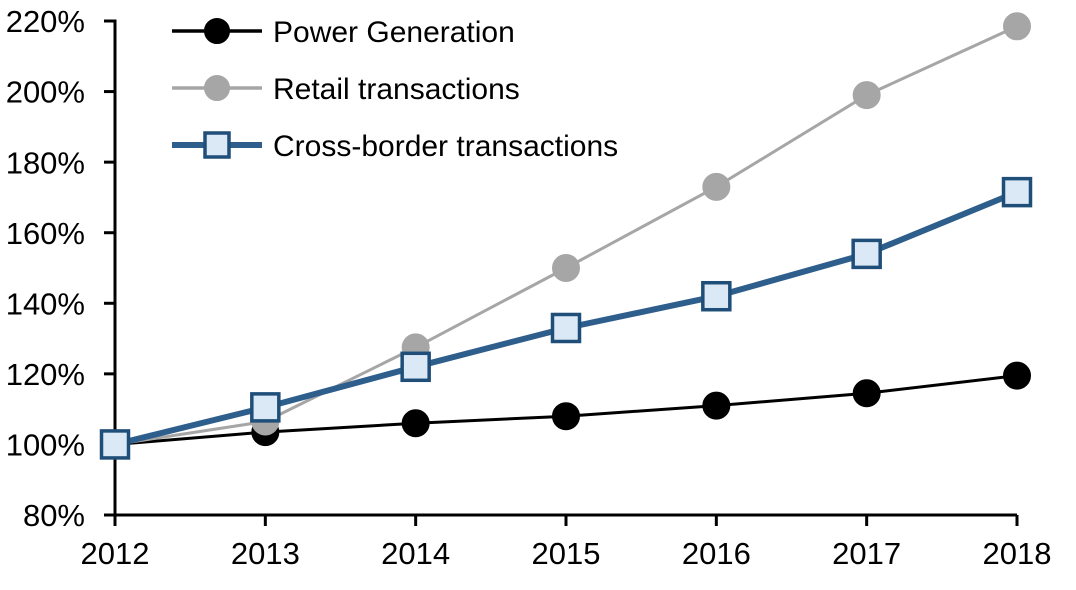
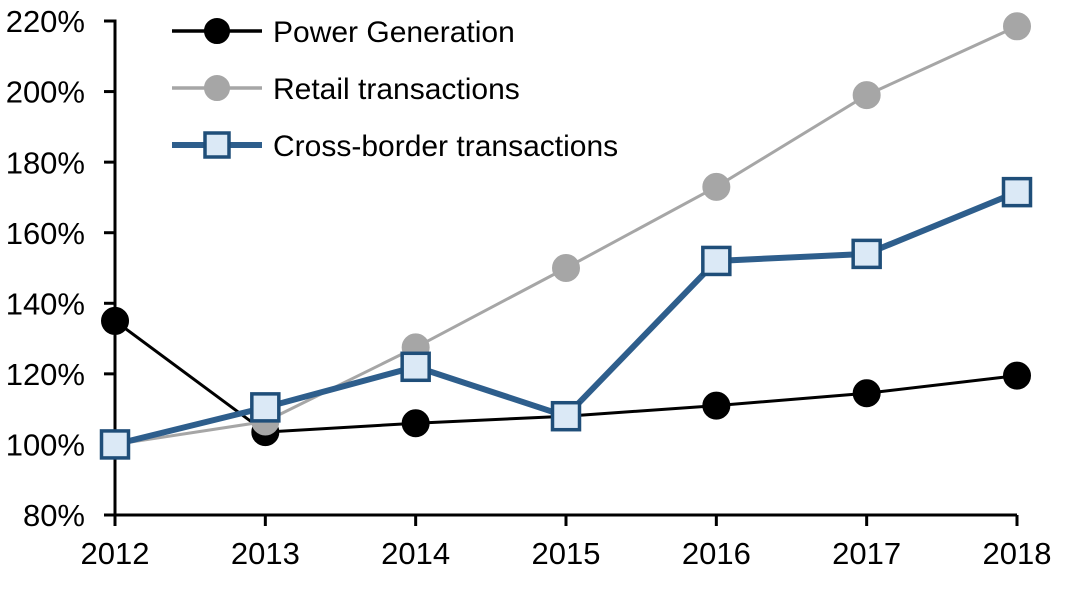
Power Generation/2012: 100% -> 135%
Cross-border transactions/2015: 133% -> 108%
Cross-border transactions/2016: 142% -> 152%
